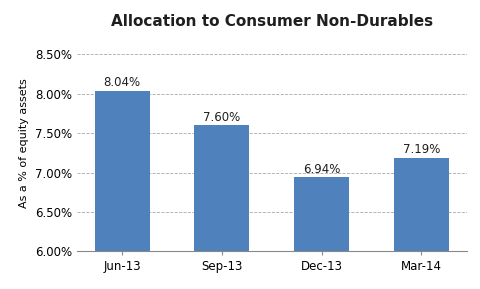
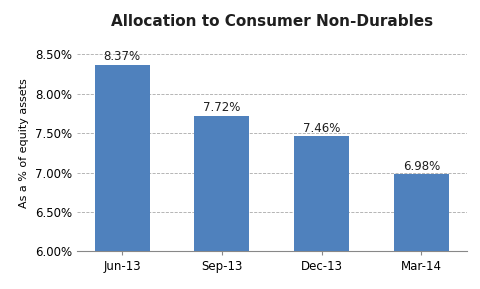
Jun-13: 8.04% -> 8.37%
Sep-13: 7.60% -> 7.72%
Dec-13: 6.94% -> 7.46%
Mar-14: 7.19% -> 6.98%
